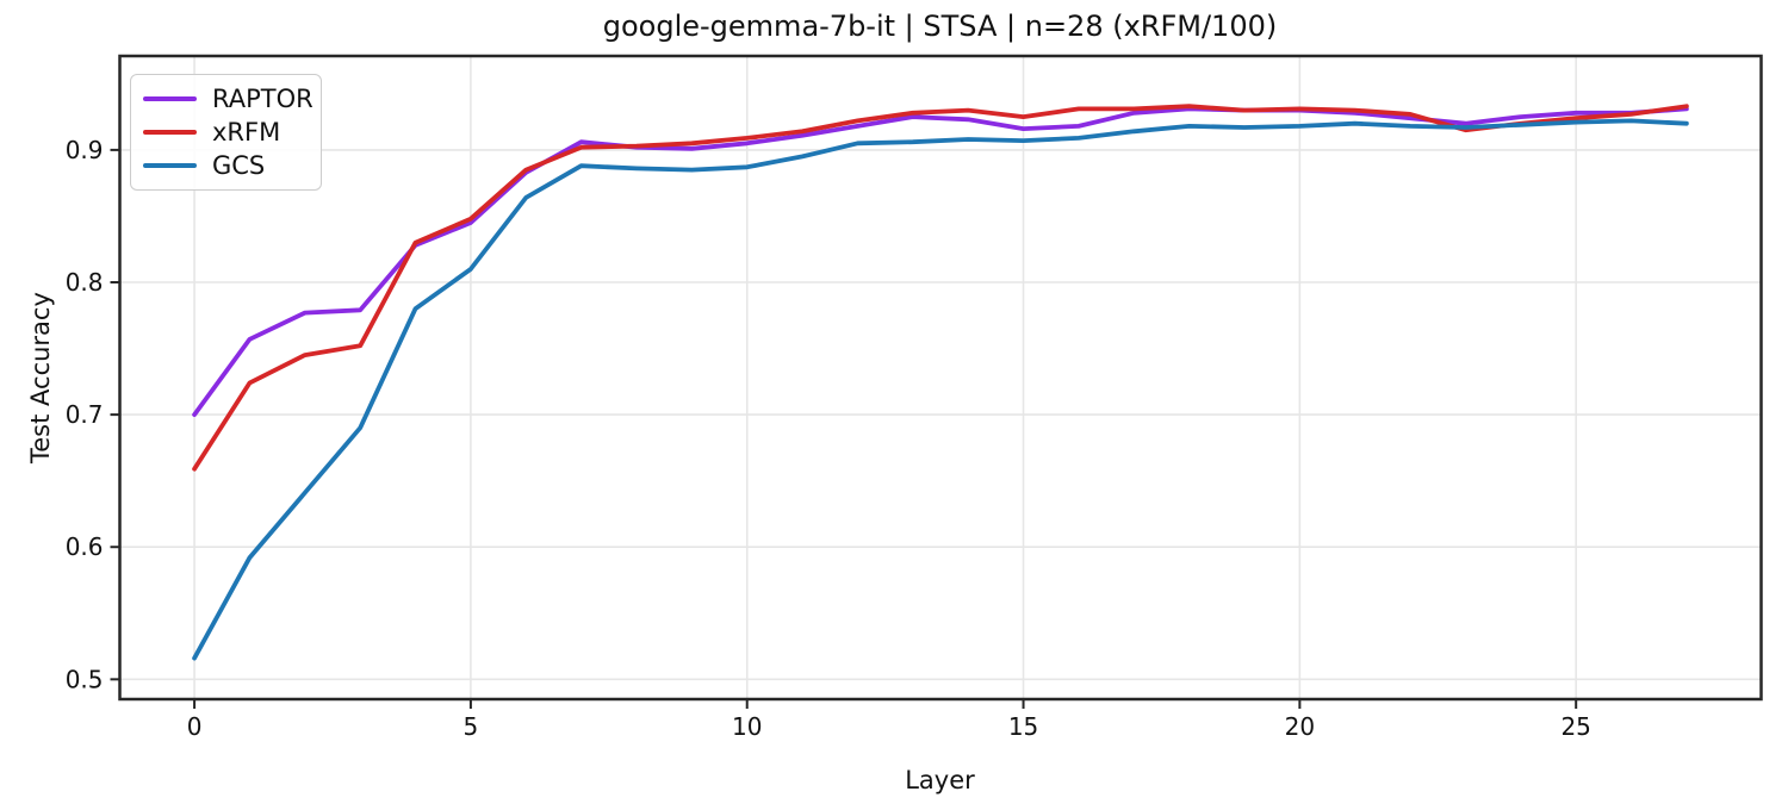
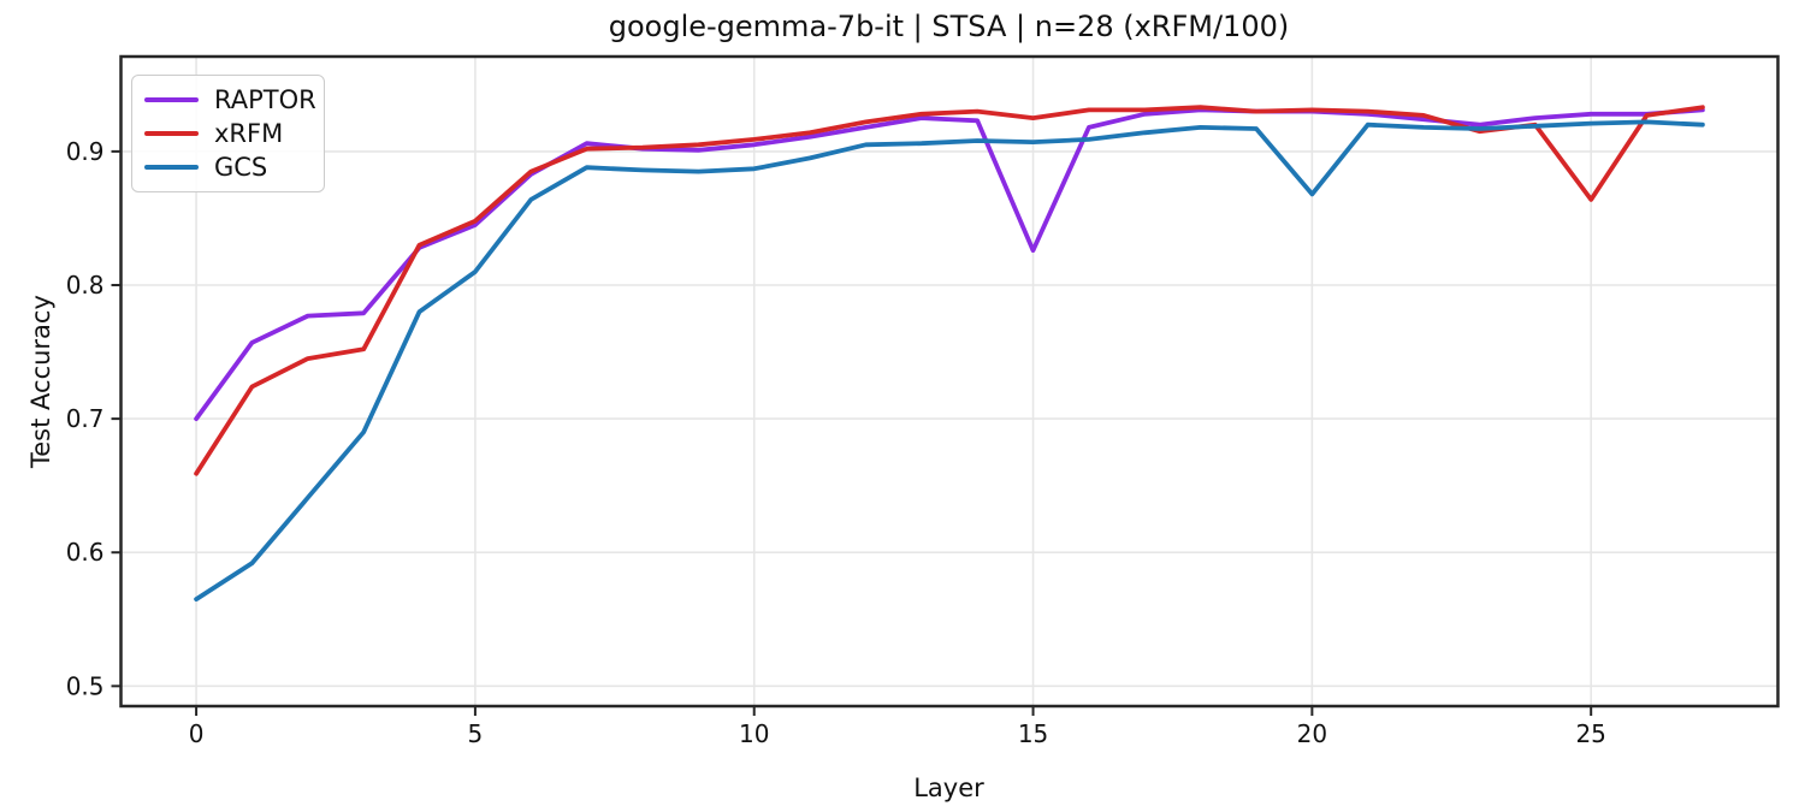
GCS/0: 0.516 -> 0.565
RAPTOR/15: 0.916 -> 0.826
GCS/20: 0.918 -> 0.868
xRFM/25: 0.924 -> 0.864
